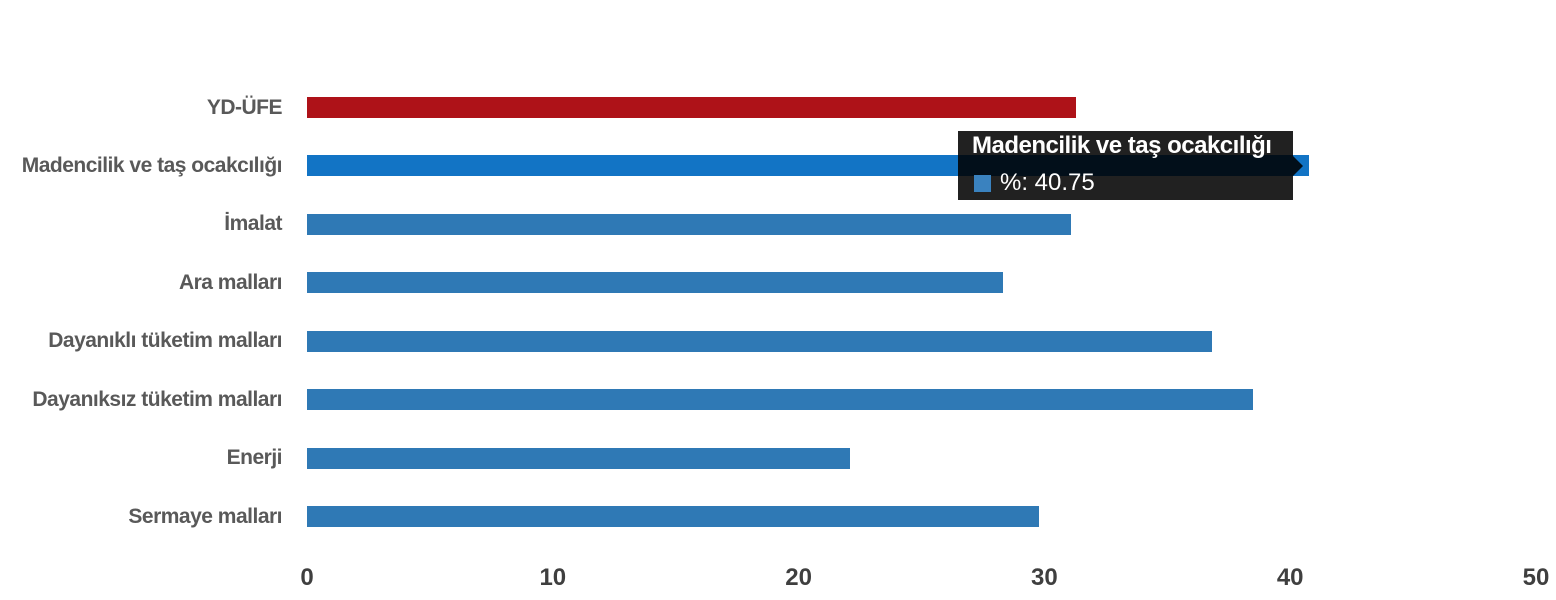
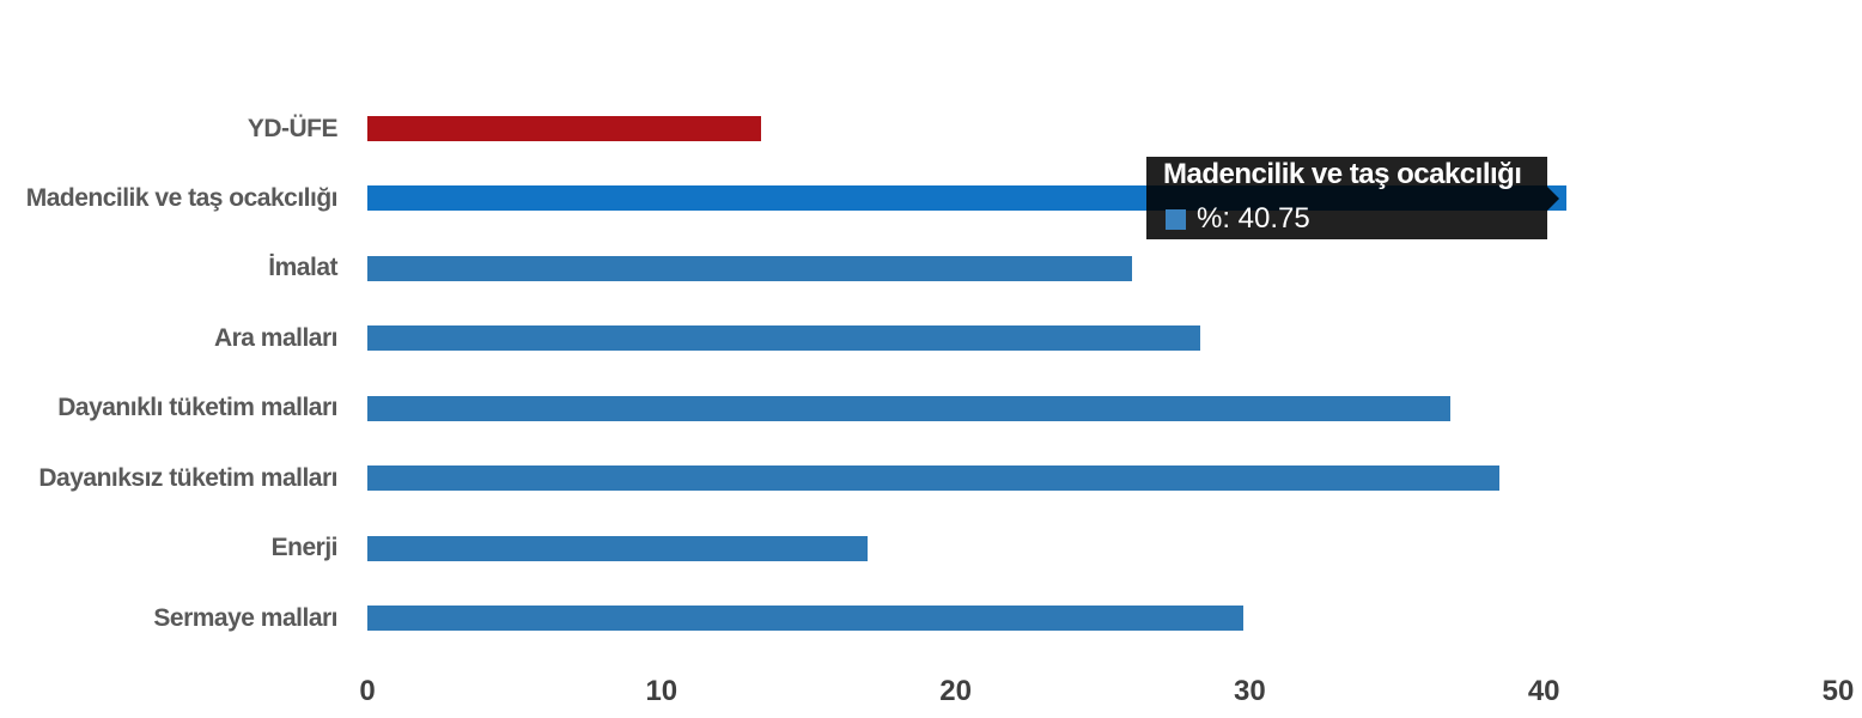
YD-ÜFE: 31.3 -> 13.4
İmalat: 31.1 -> 26.0
Enerji: 22.1 -> 17.0
